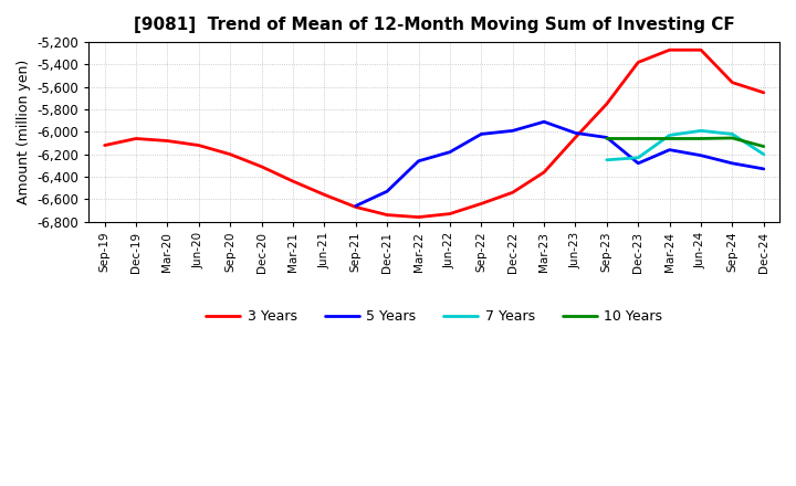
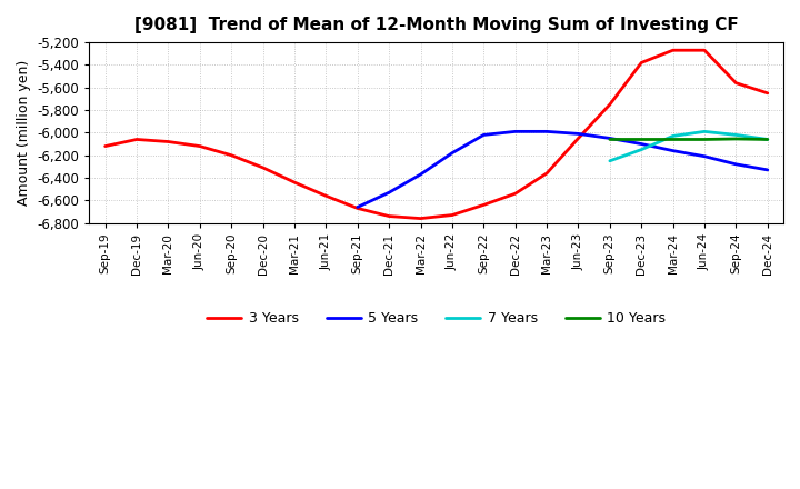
5 Years/Mar-22: -6,260 -> -6,370
5 Years/Mar-23: -5,910 -> -5,990
5 Years/Dec-23: -6,280 -> -6,100
7 Years/Dec-23: -6,230 -> -6,150
7 Years/Dec-24: -6,200 -> -6,060
10 Years/Dec-24: -6,130 -> -6,060
